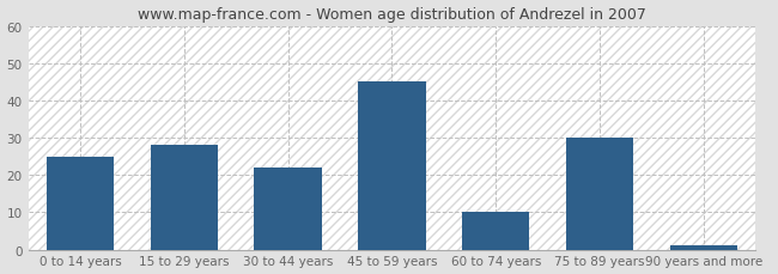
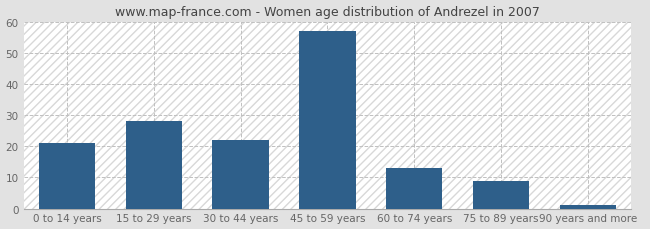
0 to 14 years: 25 -> 21
45 to 59 years: 45 -> 57
60 to 74 years: 10 -> 13
75 to 89 years: 30 -> 9
